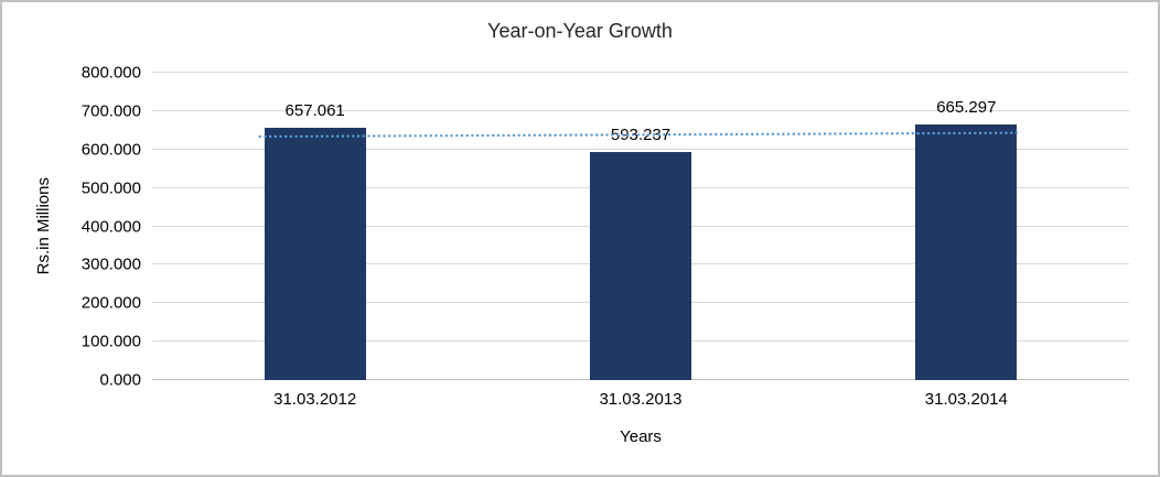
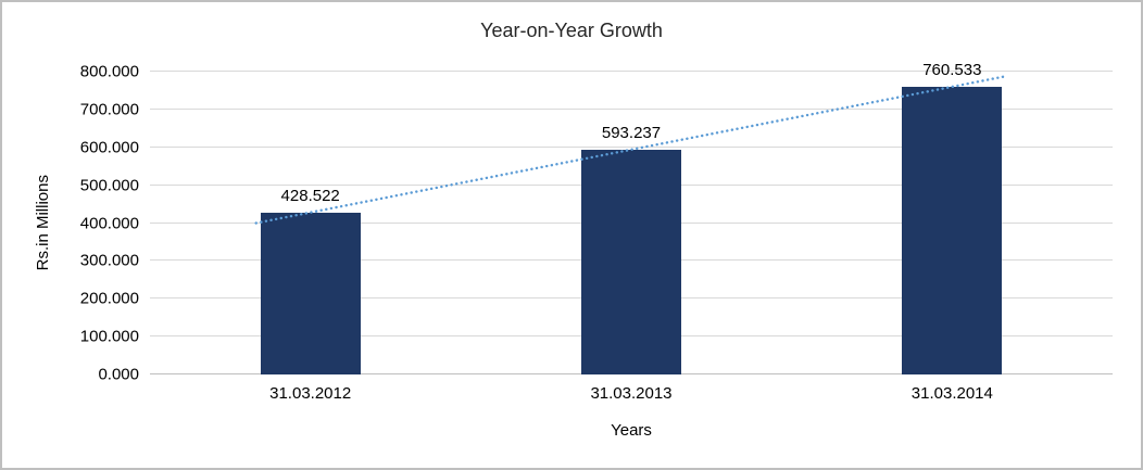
31.03.2012: 657.061 -> 428.522
31.03.2014: 665.297 -> 760.533
